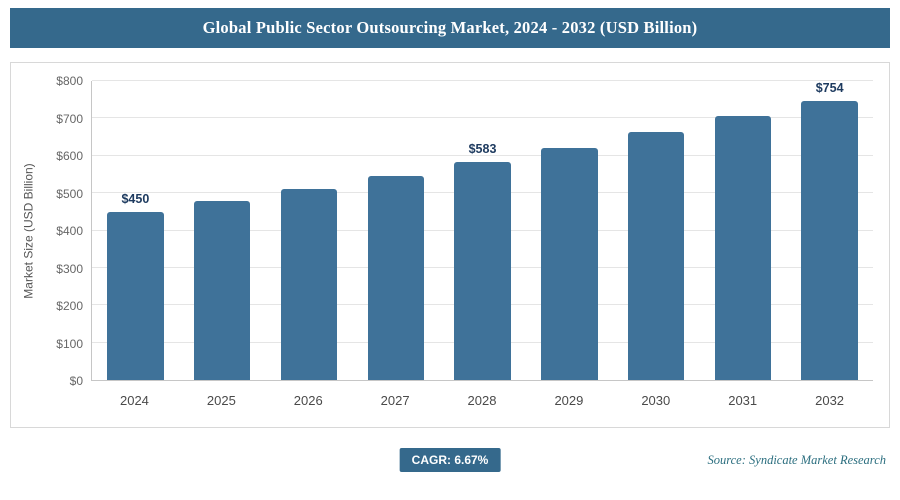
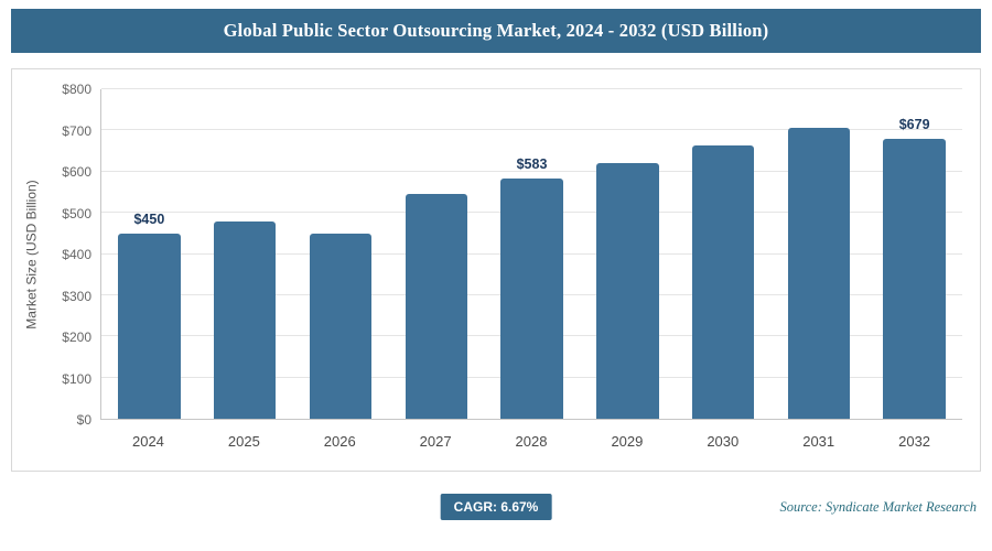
2026: $510 -> $450
2032: $754 -> $679
